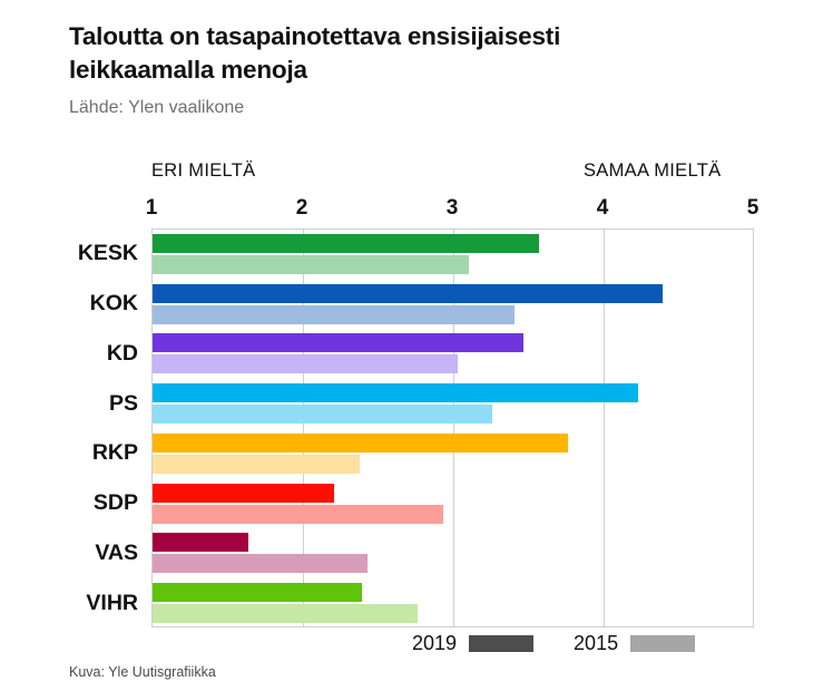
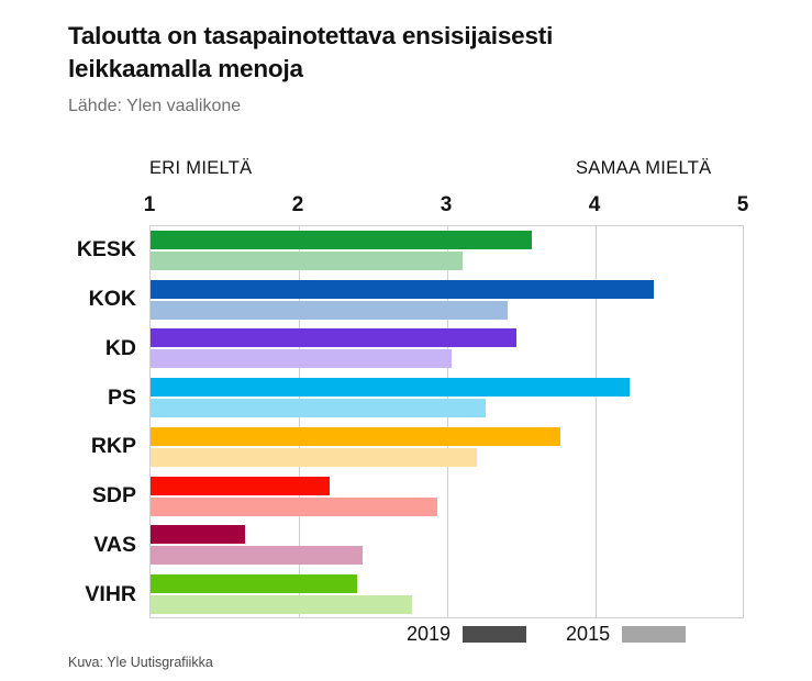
2015/RKP: 2.38 -> 3.20
